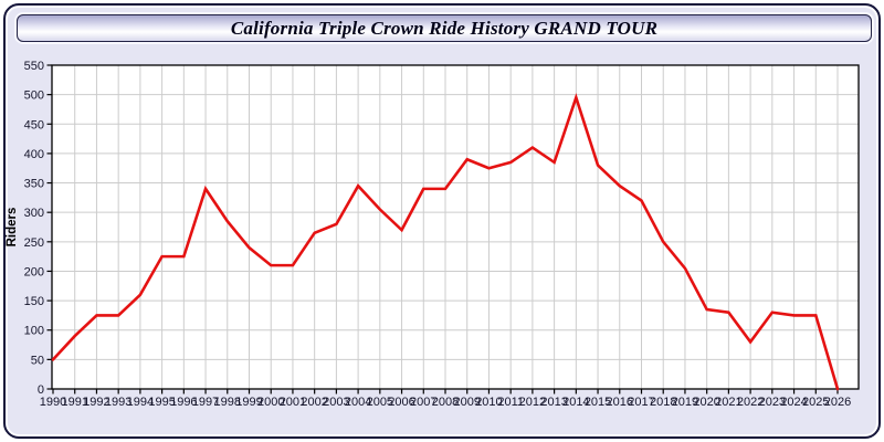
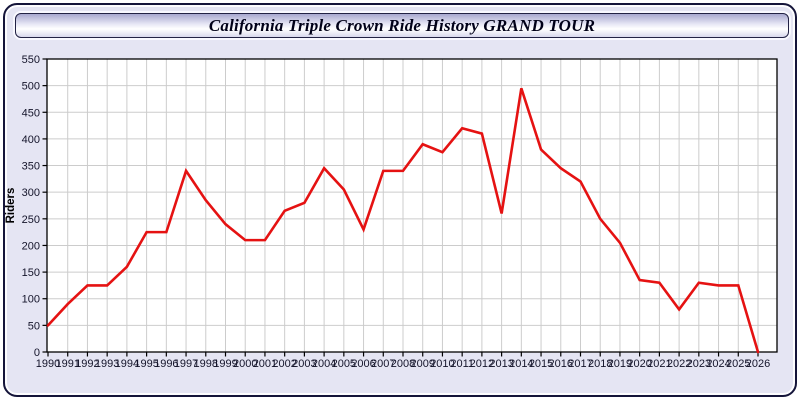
2006: 270 -> 230
2011: 380 -> 420
2013: 380 -> 260
